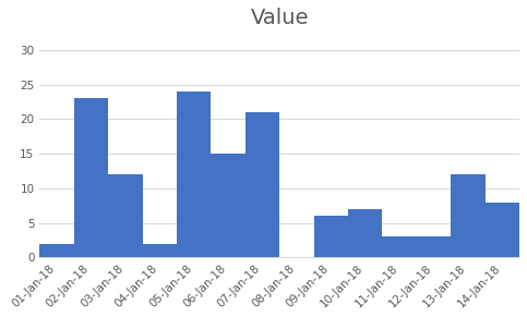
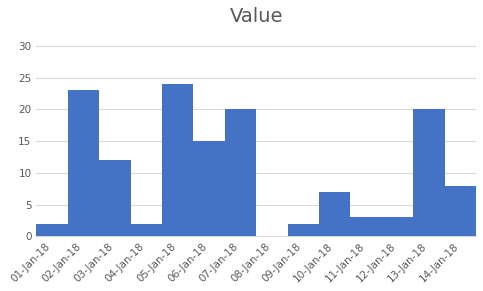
07-Jan-18: 21 -> 20
09-Jan-18: 6 -> 2
13-Jan-18: 12 -> 20
